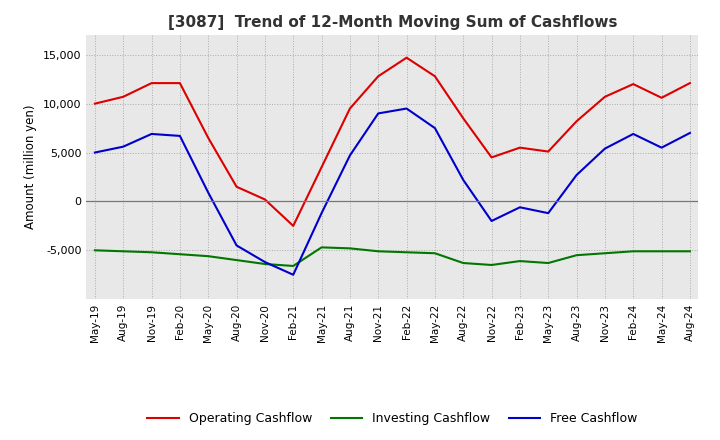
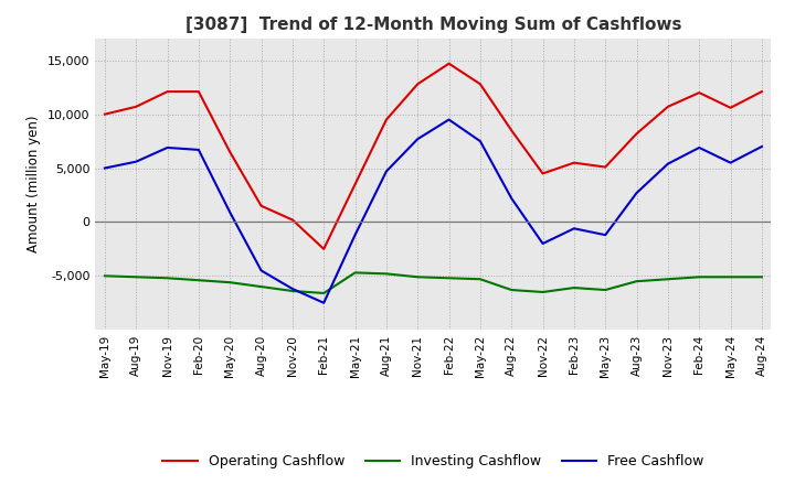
Free Cashflow/Nov-21: 9,000 -> 7,700
